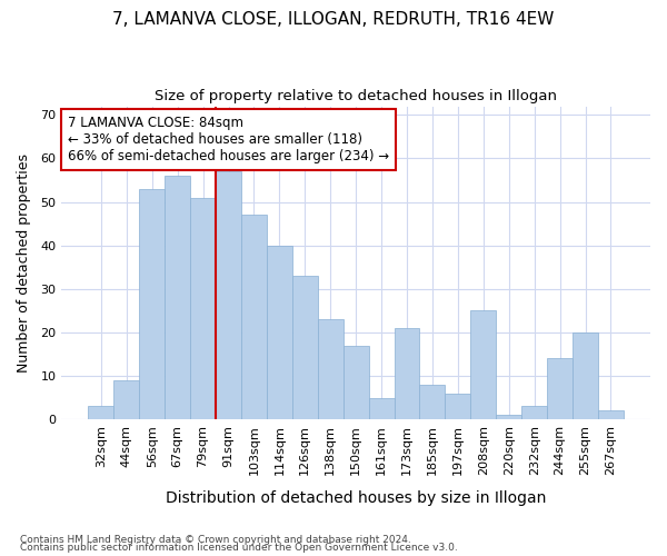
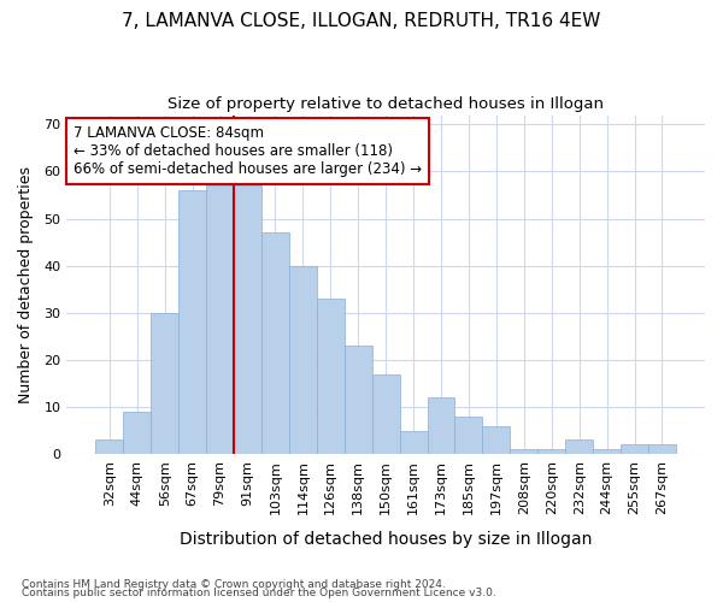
56sqm: 53 -> 30
79sqm: 51 -> 57
173sqm: 21 -> 12
208sqm: 25 -> 1
244sqm: 14 -> 1
255sqm: 20 -> 2
